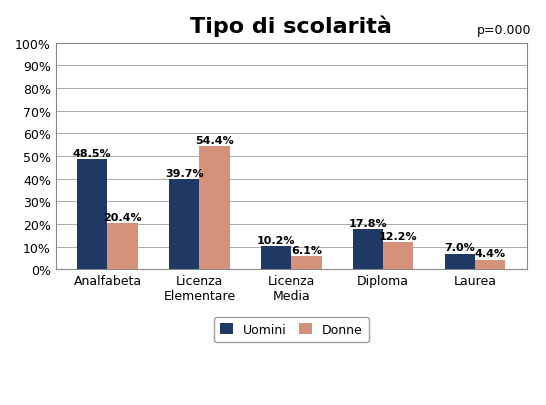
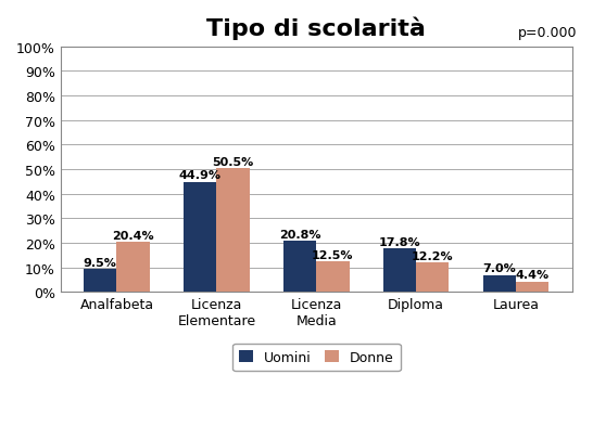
Uomini/Analfabeta: 48.5% -> 9.5%
Uomini/Licenza Elementare: 39.7% -> 44.9%
Donne/Licenza Elementare: 54.4% -> 50.5%
Uomini/Licenza Media: 10.2% -> 20.8%
Donne/Licenza Media: 6.1% -> 12.5%
